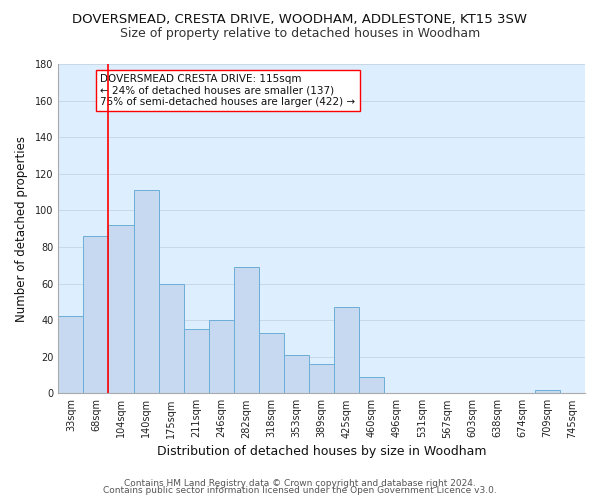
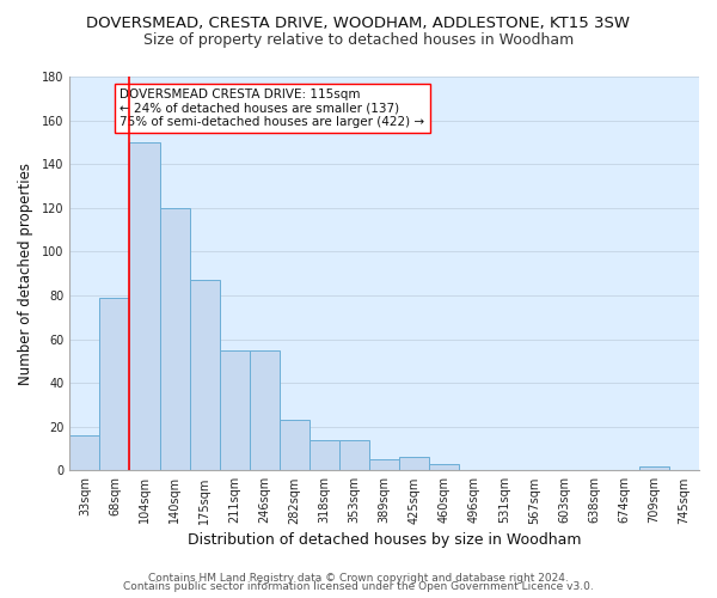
33sqm: 42 -> 16
68sqm: 86 -> 79
104sqm: 92 -> 150
140sqm: 111 -> 120
175sqm: 60 -> 87
211sqm: 35 -> 55
246sqm: 40 -> 55
282sqm: 69 -> 23
318sqm: 33 -> 14
353sqm: 21 -> 14
389sqm: 16 -> 5
425sqm: 47 -> 6
460sqm: 9 -> 3
